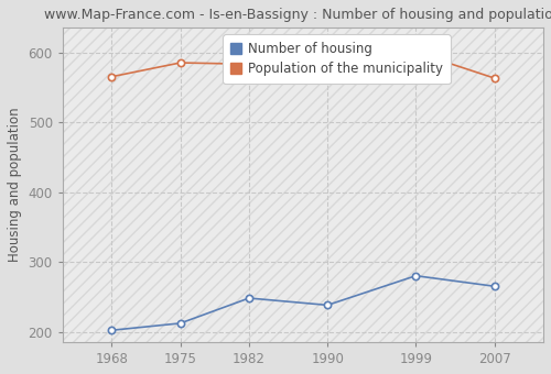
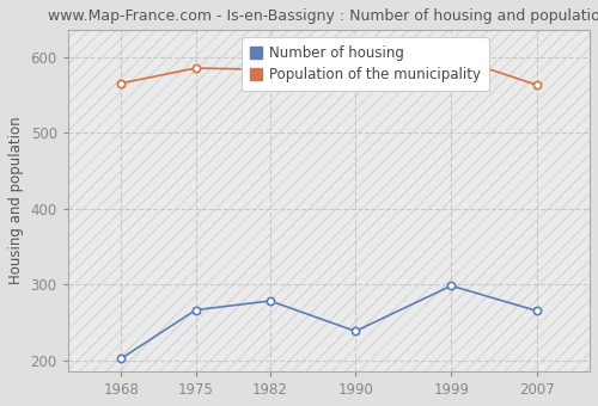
Number of housing/1975: 212 -> 266
Number of housing/1982: 248 -> 278
Number of housing/1999: 280 -> 298
